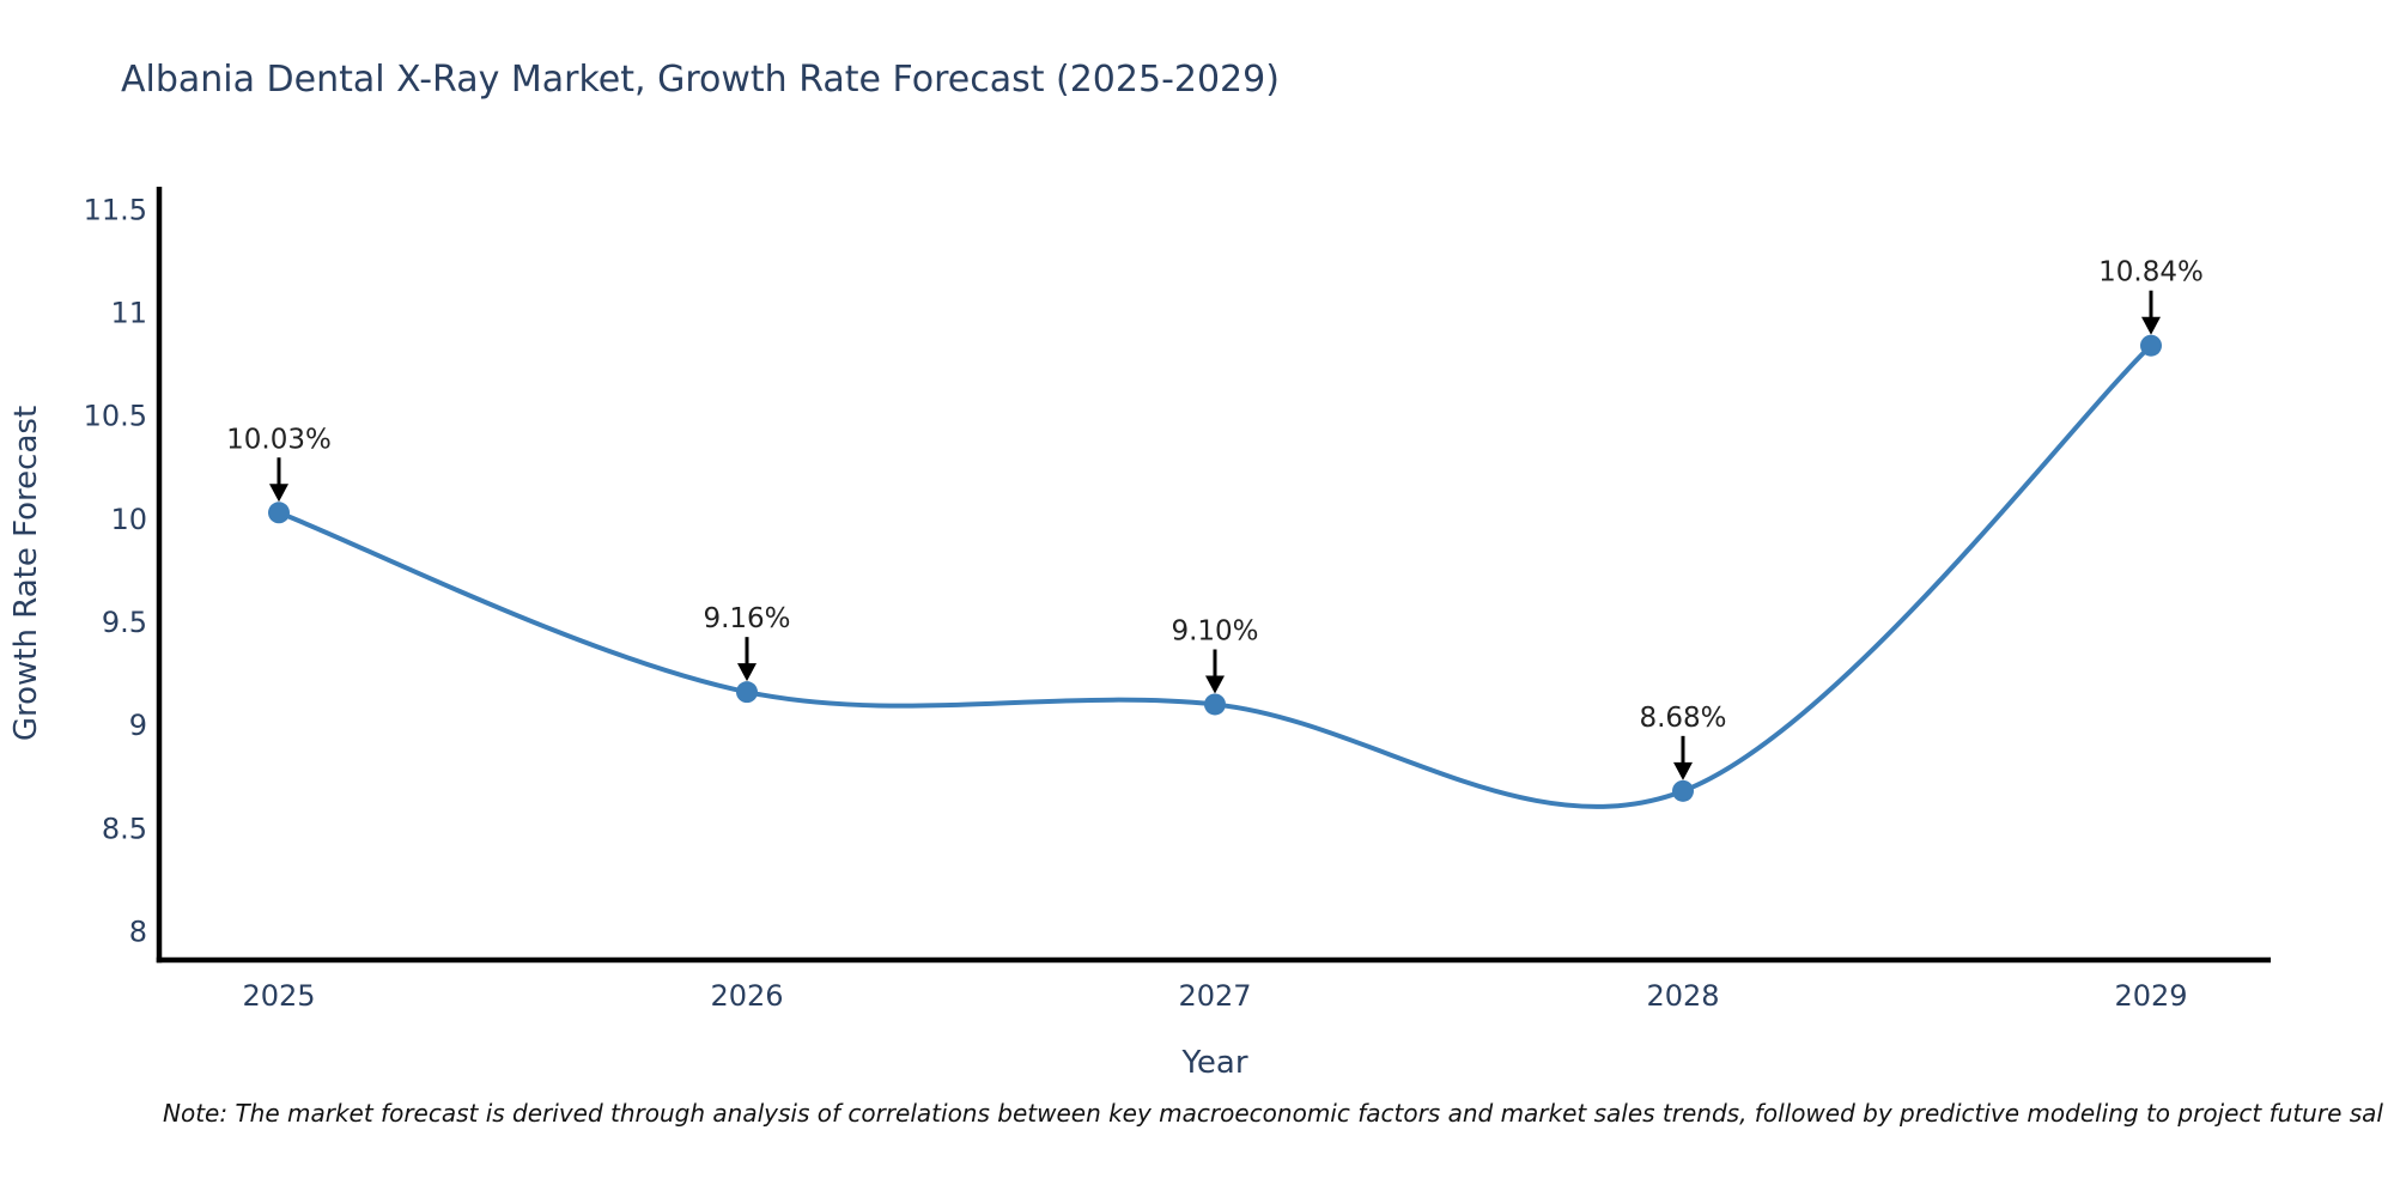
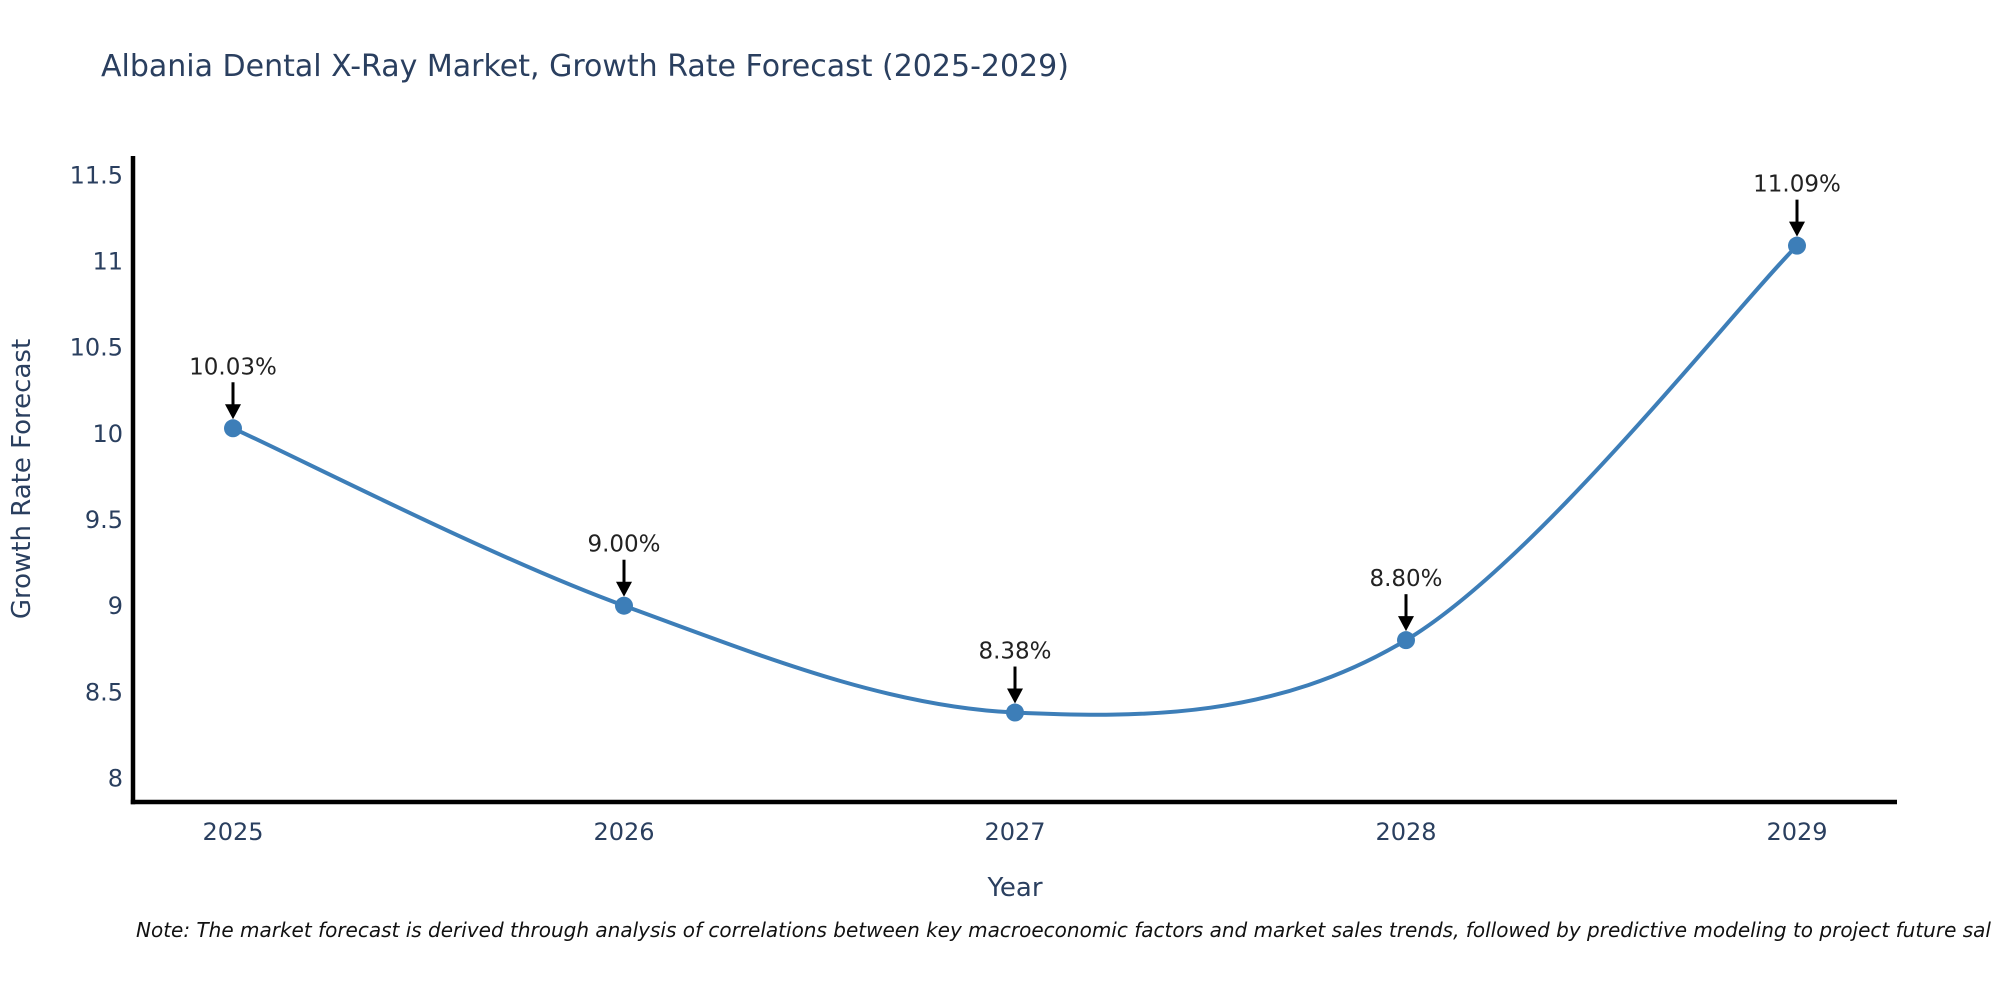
2026: 9.16% -> 9.00%
2027: 9.10% -> 8.38%
2028: 8.68% -> 8.80%
2029: 10.84% -> 11.09%
